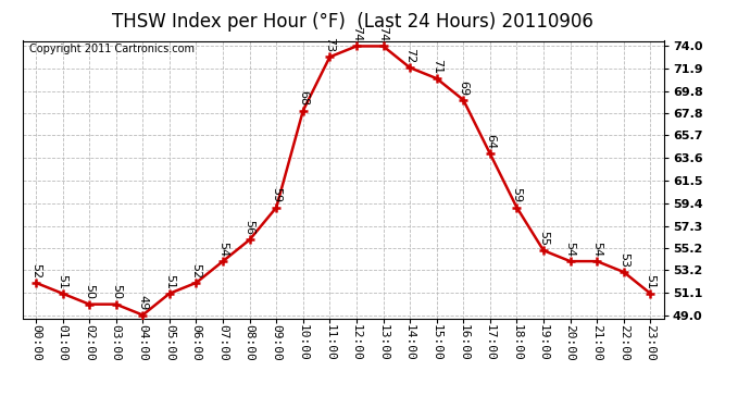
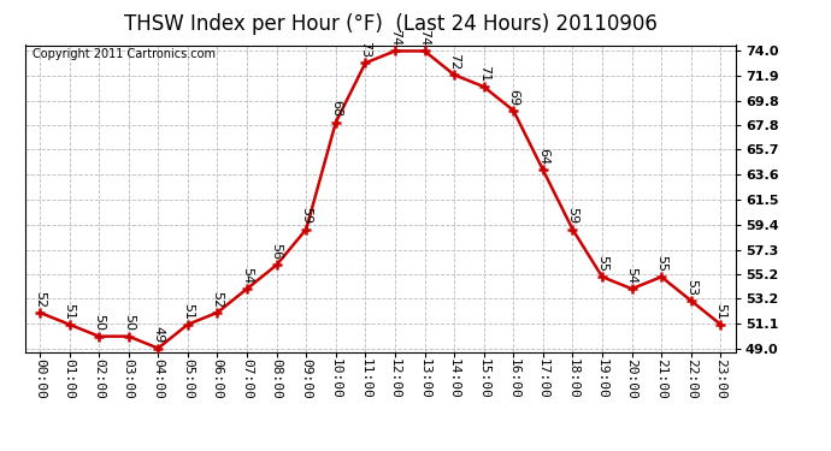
21:00: 54 -> 55
